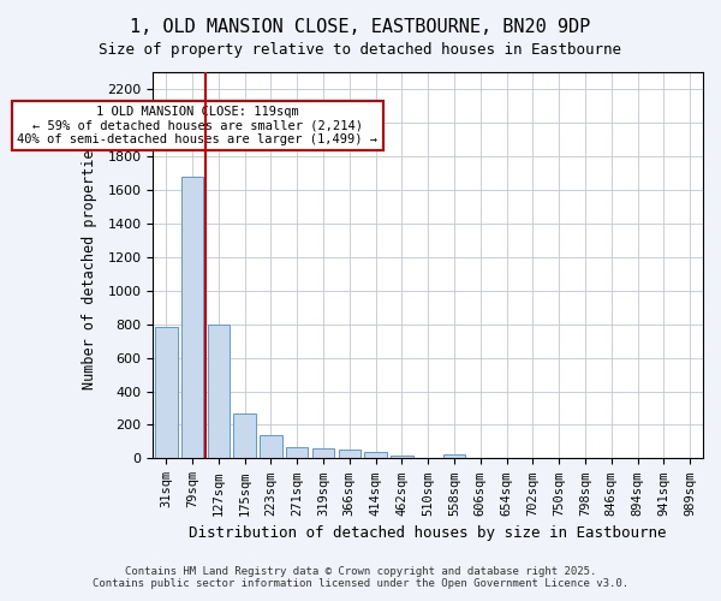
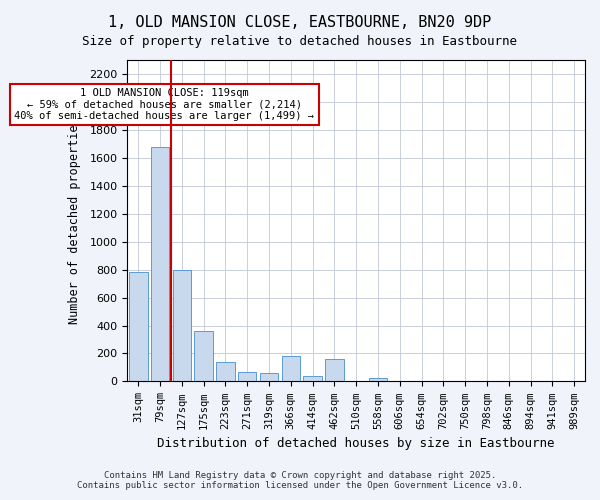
175sqm: 260 -> 360
366sqm: 50 -> 180
462sqm: 20 -> 160
